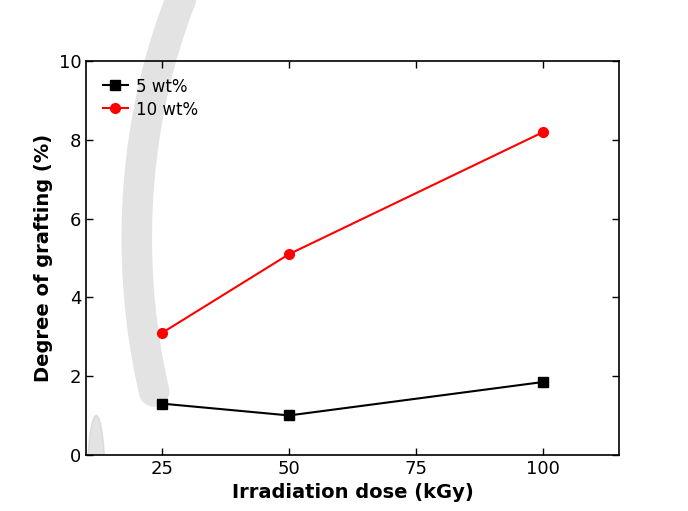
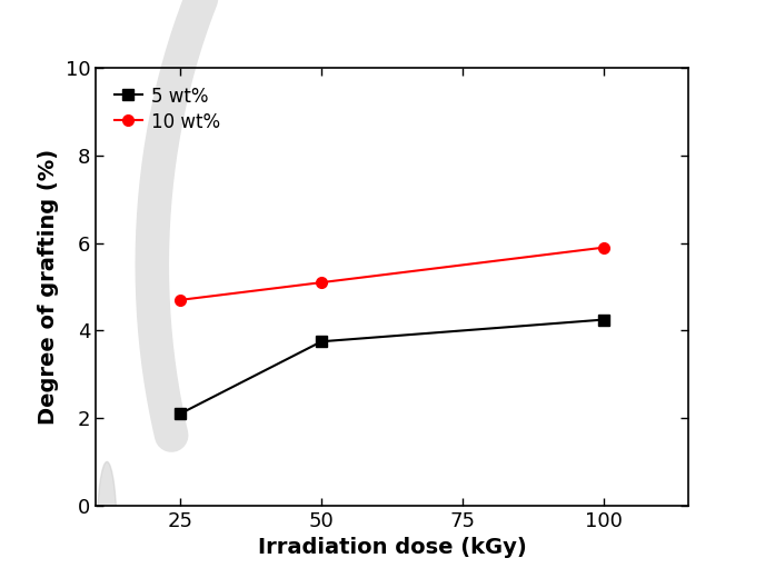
5 wt%/25: 1.30 -> 2.10
10 wt%/25: 3.1 -> 4.7
5 wt%/50: 1.00 -> 3.75
5 wt%/100: 1.85 -> 4.25
10 wt%/100: 8.2 -> 5.9
